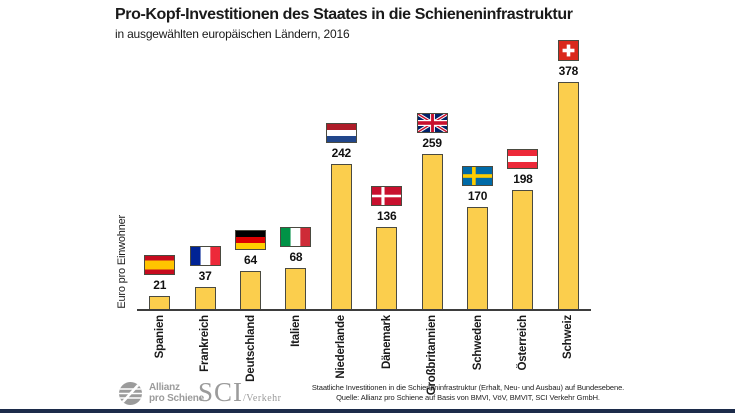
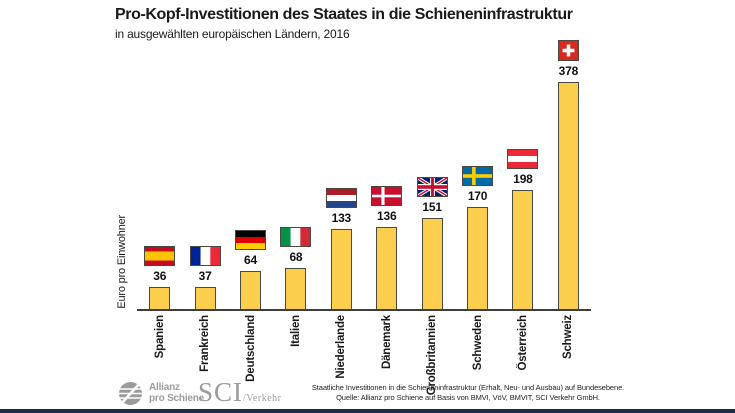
Spanien: 21 -> 36
Niederlande: 242 -> 133
Großbritannien: 259 -> 151
